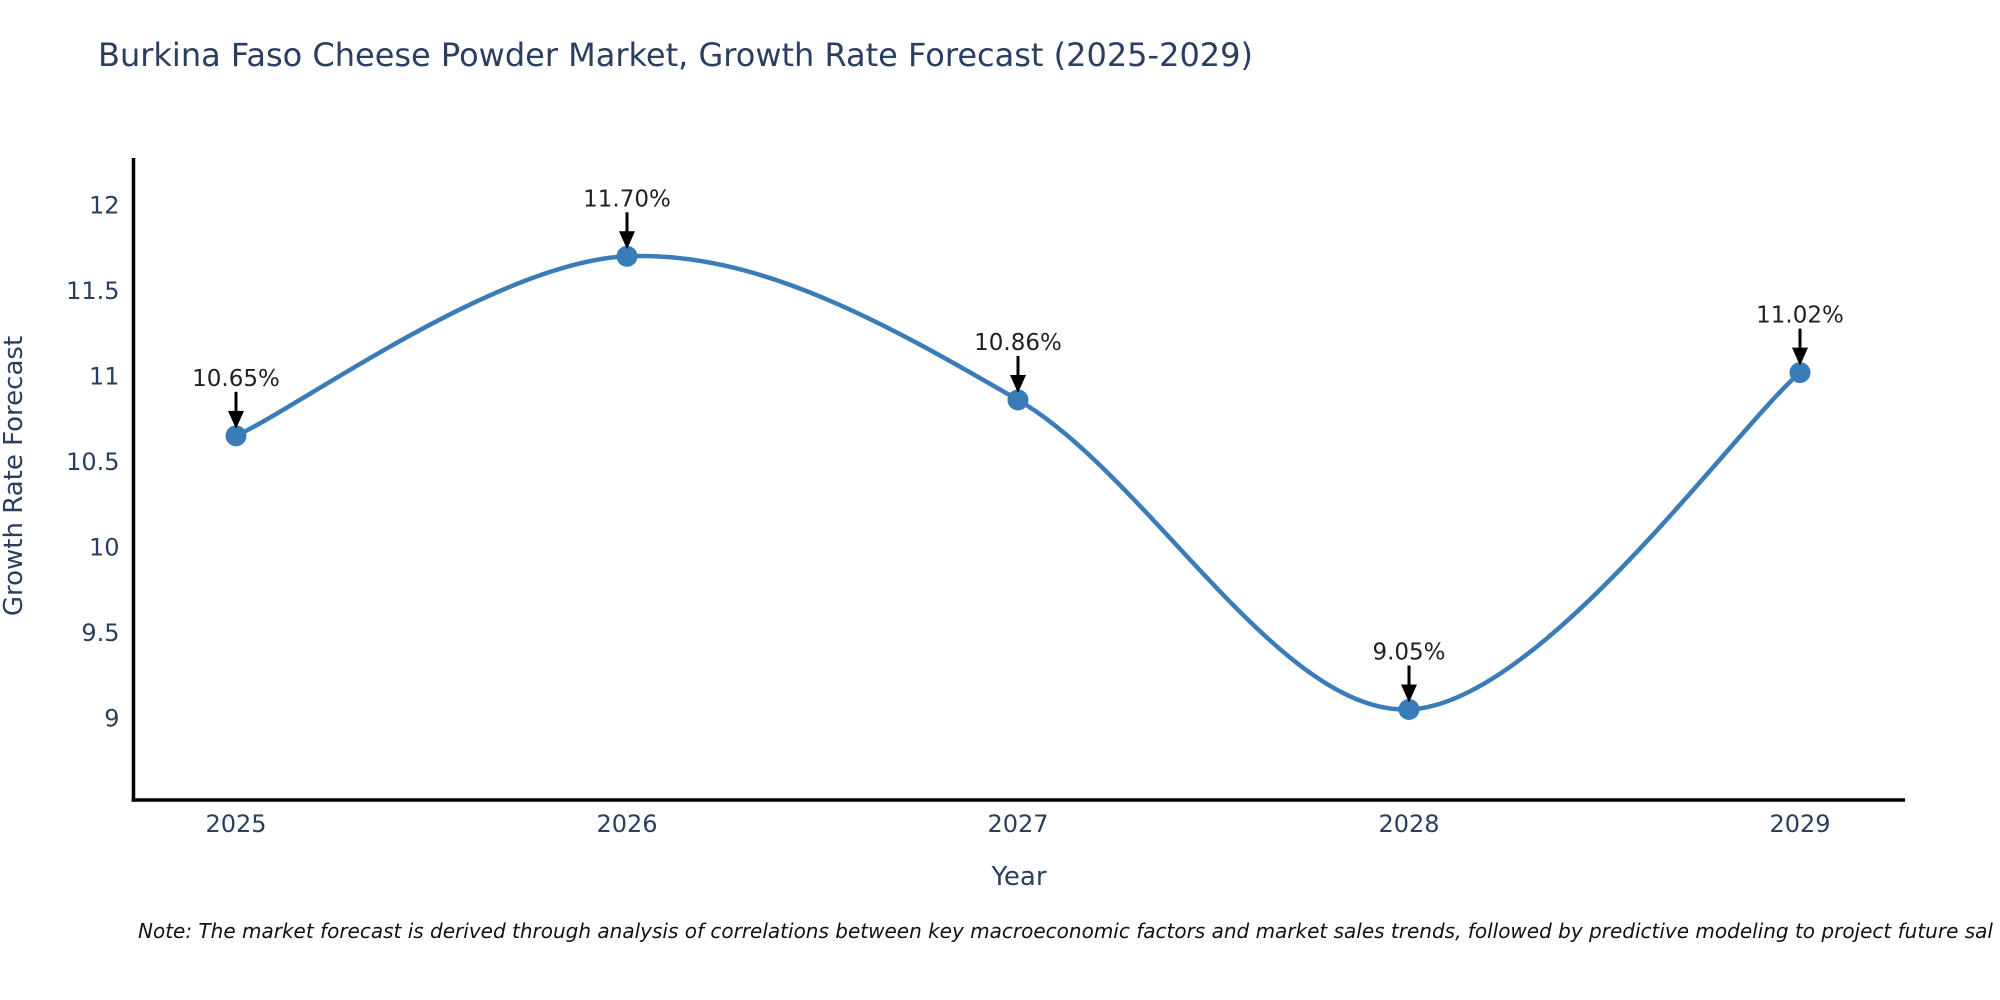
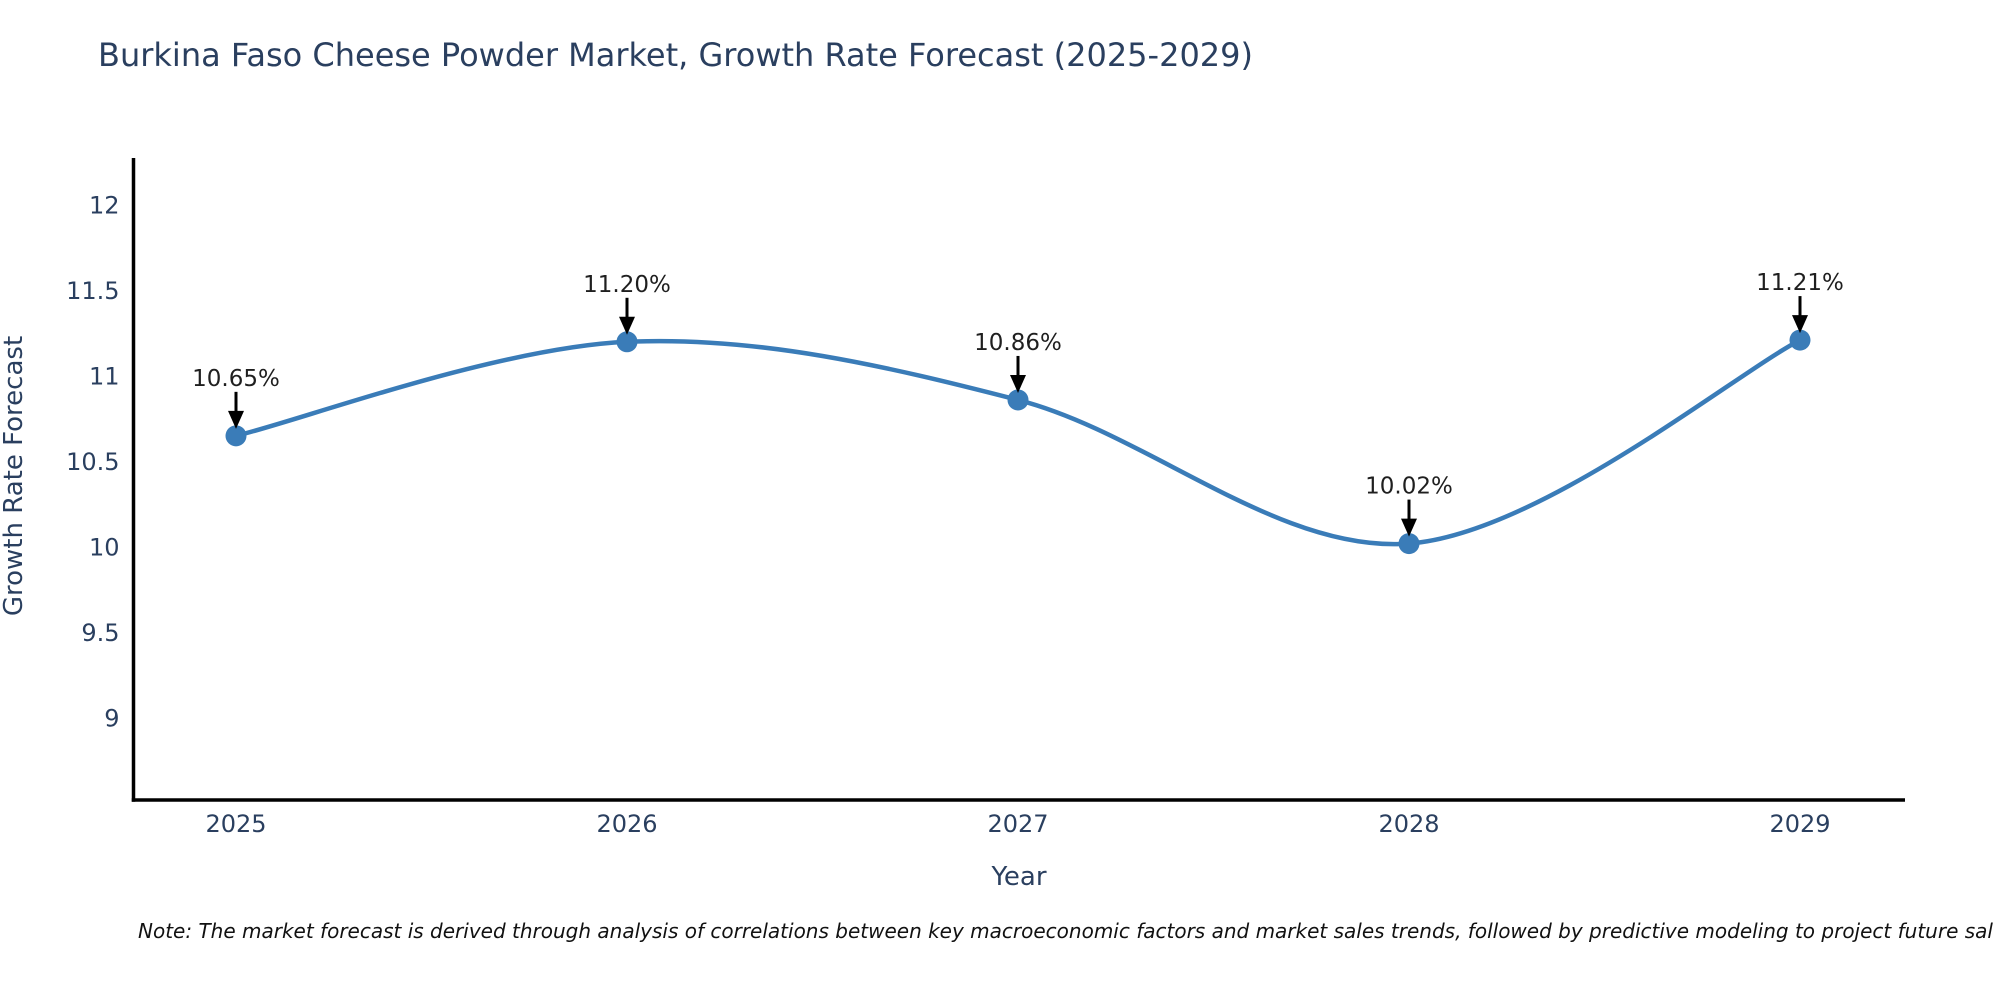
2026: 11.70% -> 11.20%
2028: 9.05% -> 10.02%
2029: 11.02% -> 11.21%
